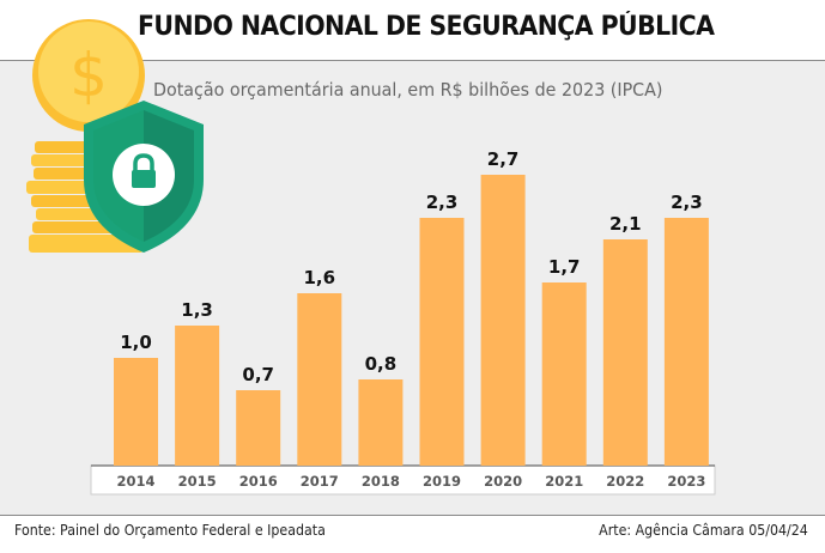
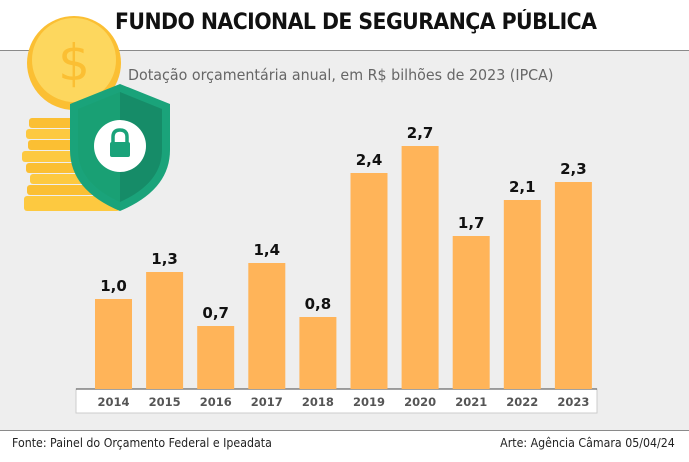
2017: 1,6 -> 1,4
2019: 2,3 -> 2,4
